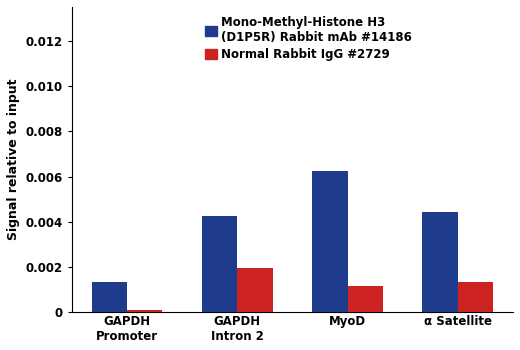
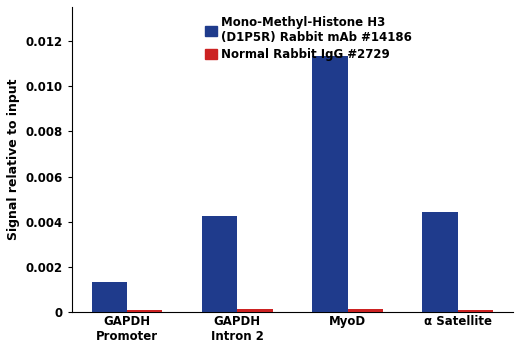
Normal Rabbit IgG #2729/GAPDH Intron 2: 0.00195 -> 0.00013
Mono-Methyl-Histone H3 (D1P5R) Rabbit mAb #14186/MyoD: 0.00625 -> 0.01135
Normal Rabbit IgG #2729/MyoD: 0.00115 -> 0.00014
Normal Rabbit IgG #2729/α Satellite: 0.00135 -> 0.00008
